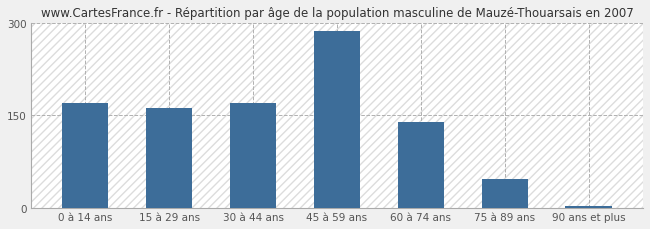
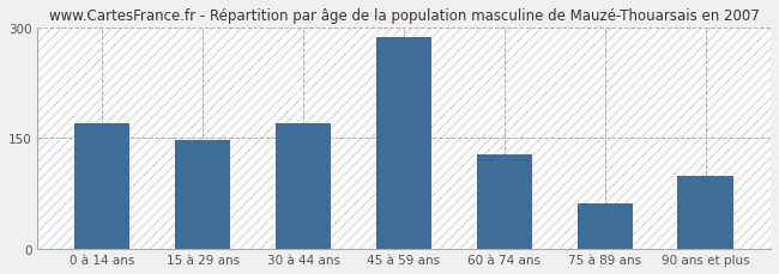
15 à 29 ans: 162 -> 148
60 à 74 ans: 140 -> 128
75 à 89 ans: 47 -> 62
90 ans et plus: 3 -> 98
